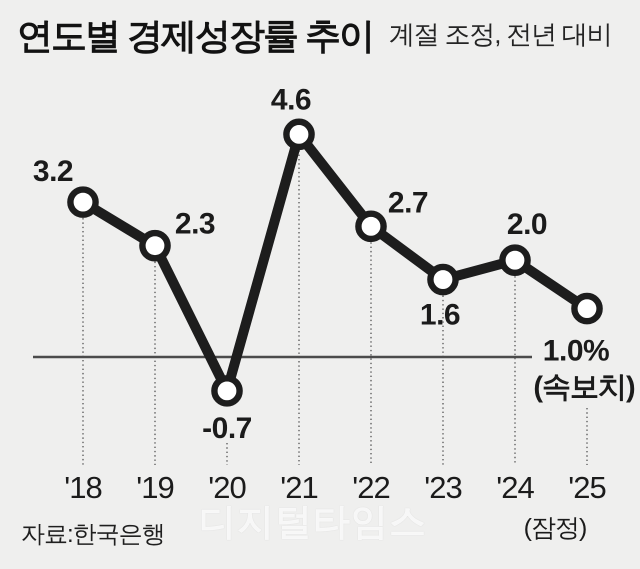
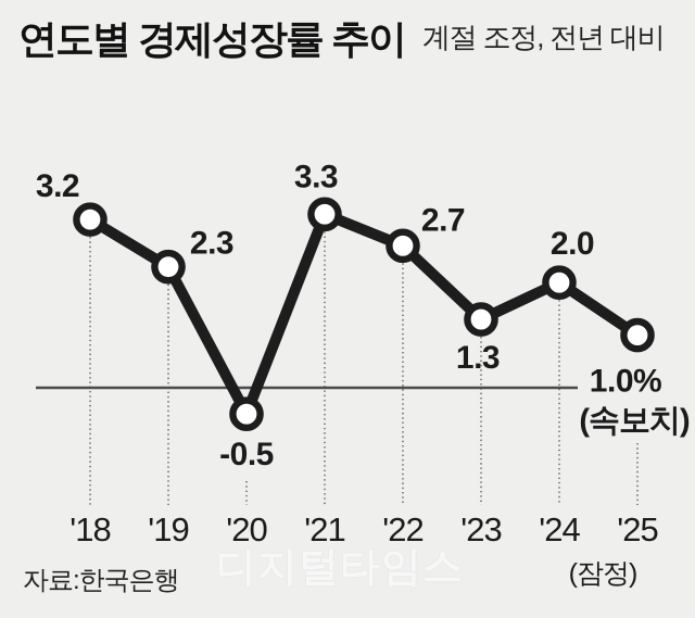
'20: -0.7 -> -0.5
'21: 4.6 -> 3.3
'23: 1.6 -> 1.3
